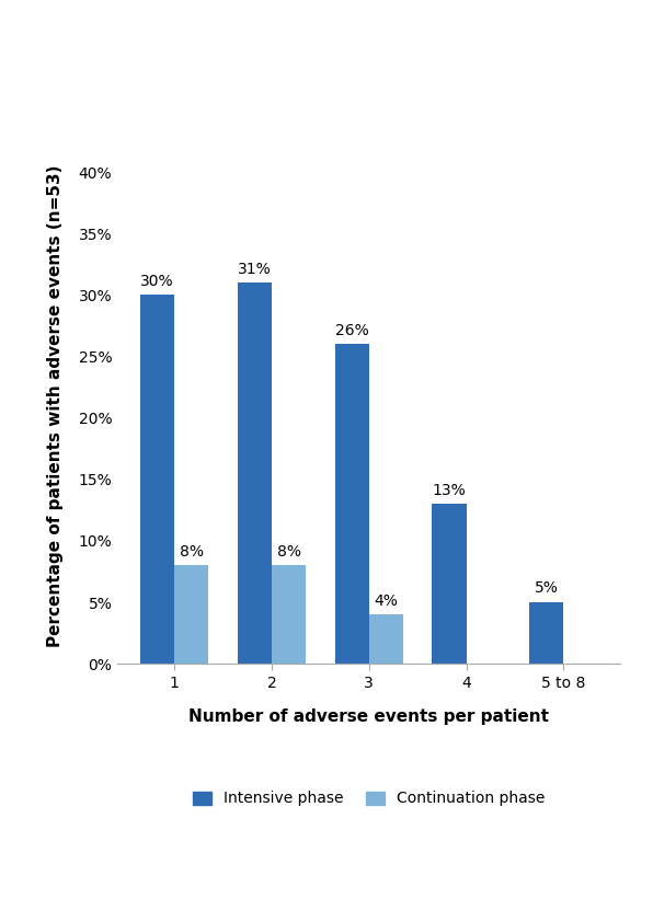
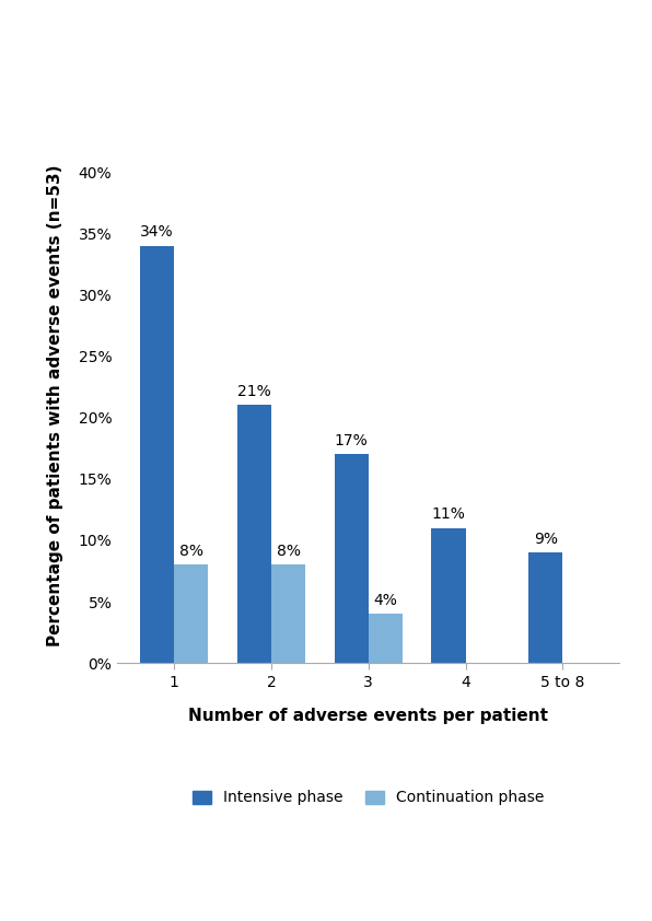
Intensive phase/1: 30% -> 34%
Intensive phase/2: 31% -> 21%
Intensive phase/3: 26% -> 17%
Intensive phase/4: 13% -> 11%
Intensive phase/5 to 8: 5% -> 9%
